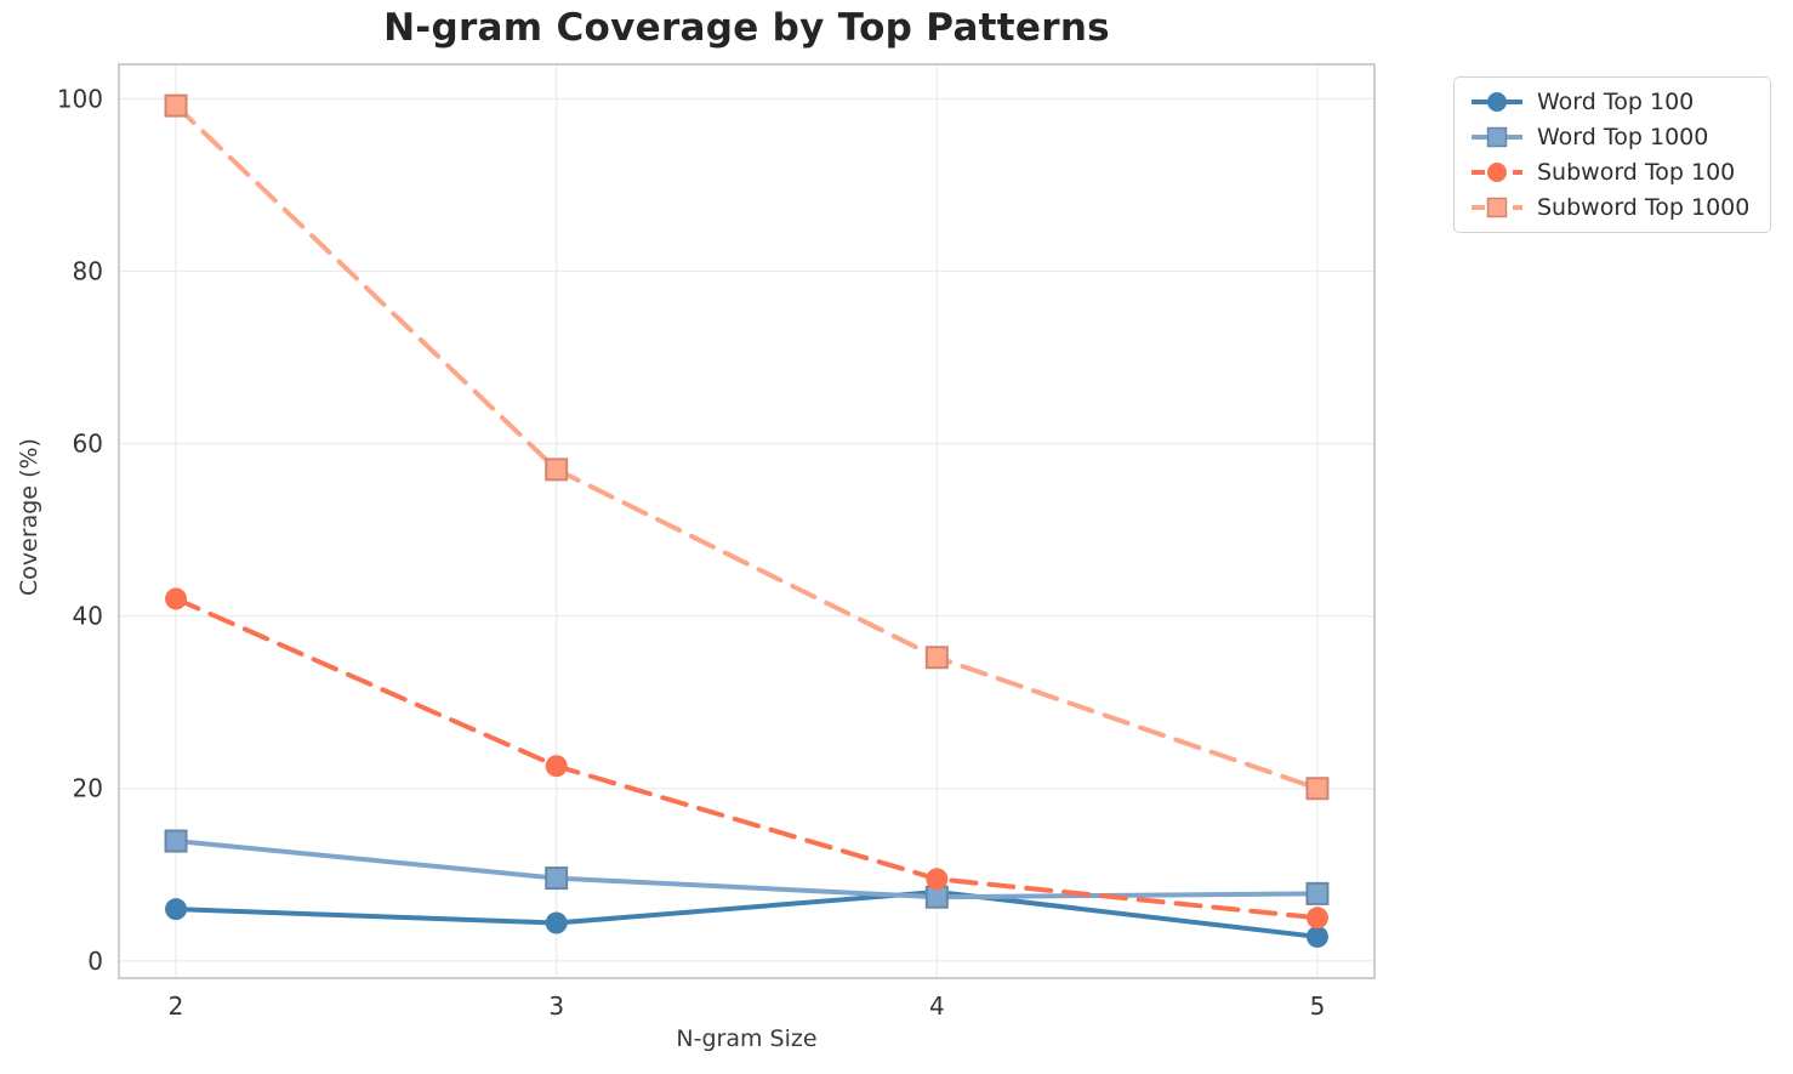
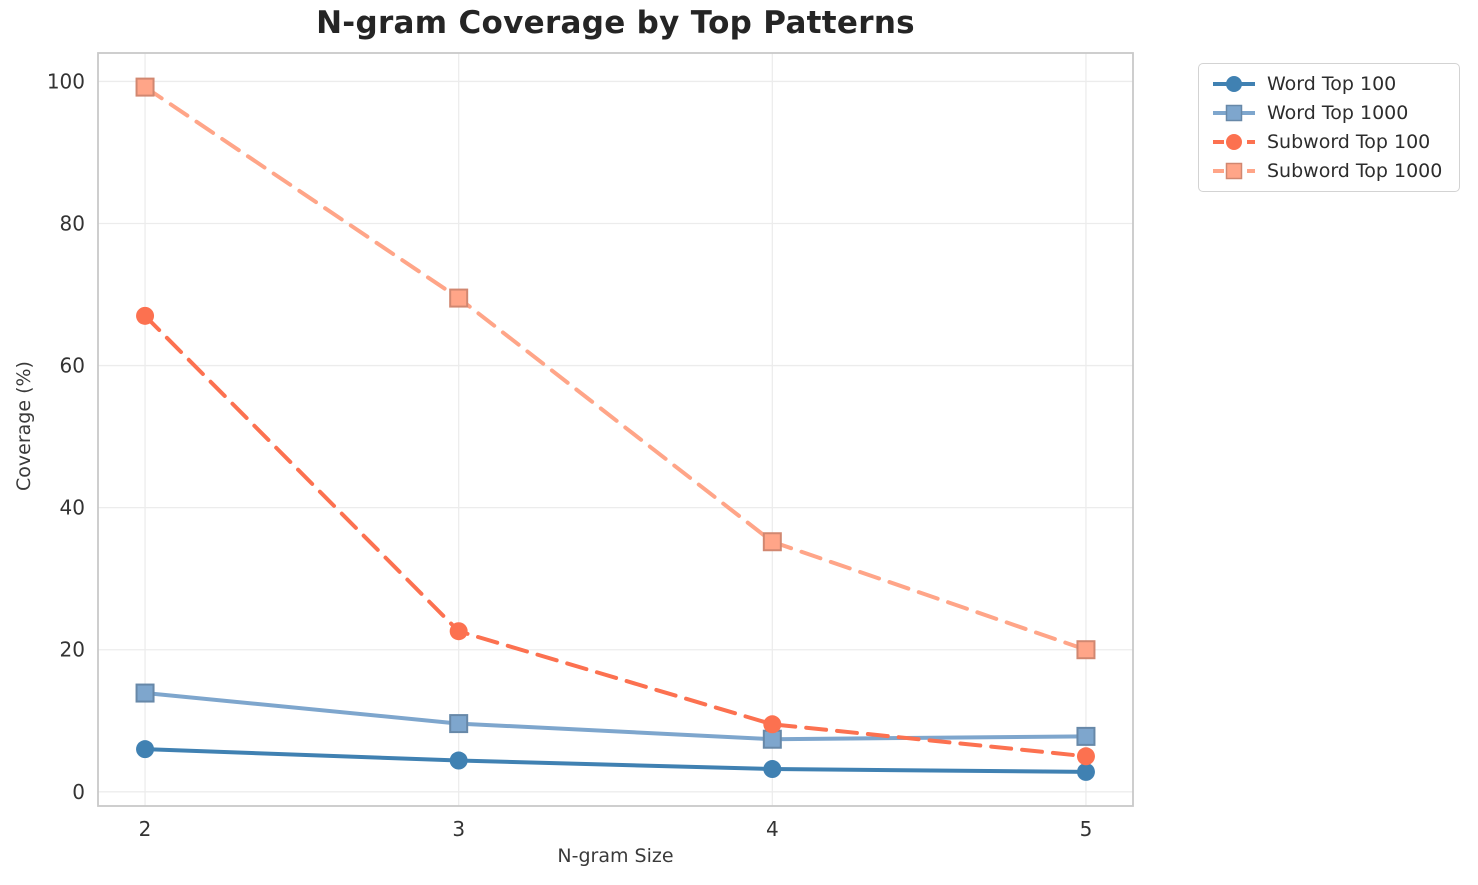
Subword Top 100/2: 42 -> 67
Subword Top 1000/3: 57 -> 70
Word Top 100/4: 8 -> 3
